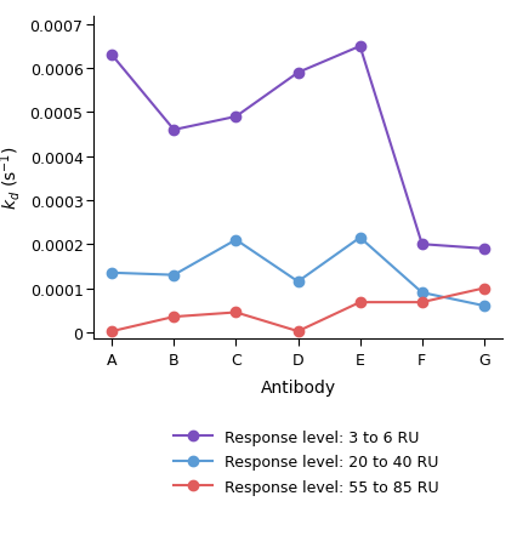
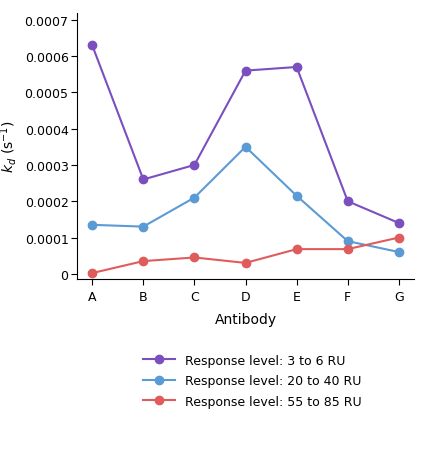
Response level: 3 to 6 RU/B: 0.00046 -> 0.00026
Response level: 3 to 6 RU/C: 0.00049 -> 0.00030
Response level: 3 to 6 RU/D: 0.00059 -> 0.00056
Response level: 20 to 40 RU/D: 0.000115 -> 0.000350
Response level: 55 to 85 RU/D: 0.000002 -> 0.000030
Response level: 3 to 6 RU/E: 0.00065 -> 0.00057
Response level: 3 to 6 RU/G: 0.00019 -> 0.00014
